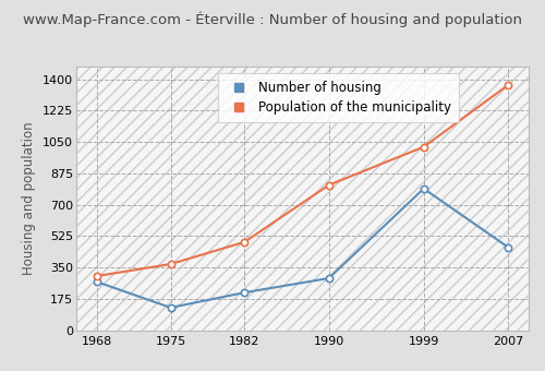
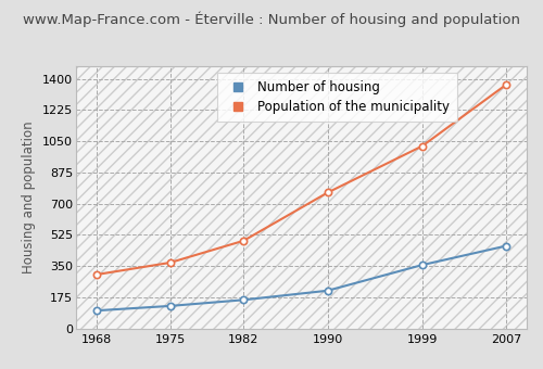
Number of housing/1968: 270 -> 100
Number of housing/1982: 210 -> 160
Number of housing/1990: 290 -> 210
Population of the municipality/1990: 810 -> 760
Number of housing/1999: 790 -> 360
